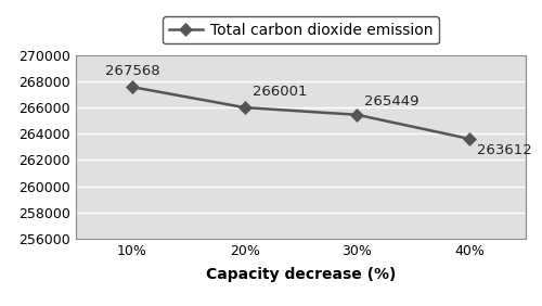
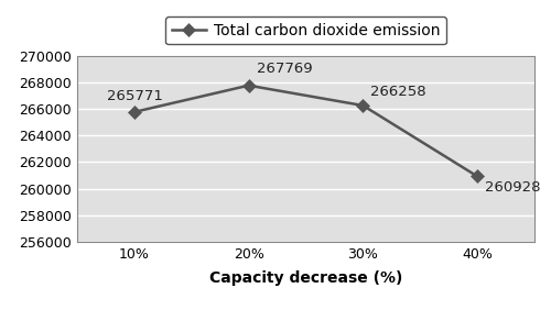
10%: 267568 -> 265771
20%: 266001 -> 267769
30%: 265449 -> 266258
40%: 263612 -> 260928
